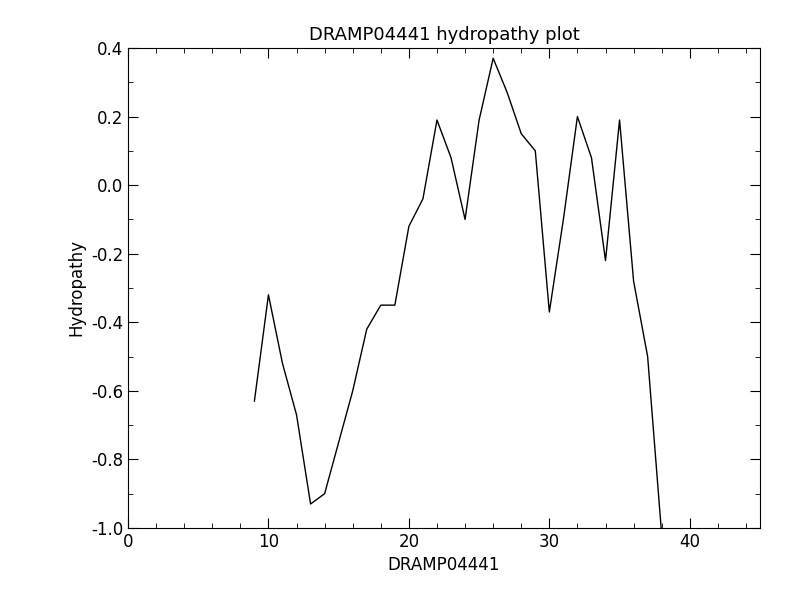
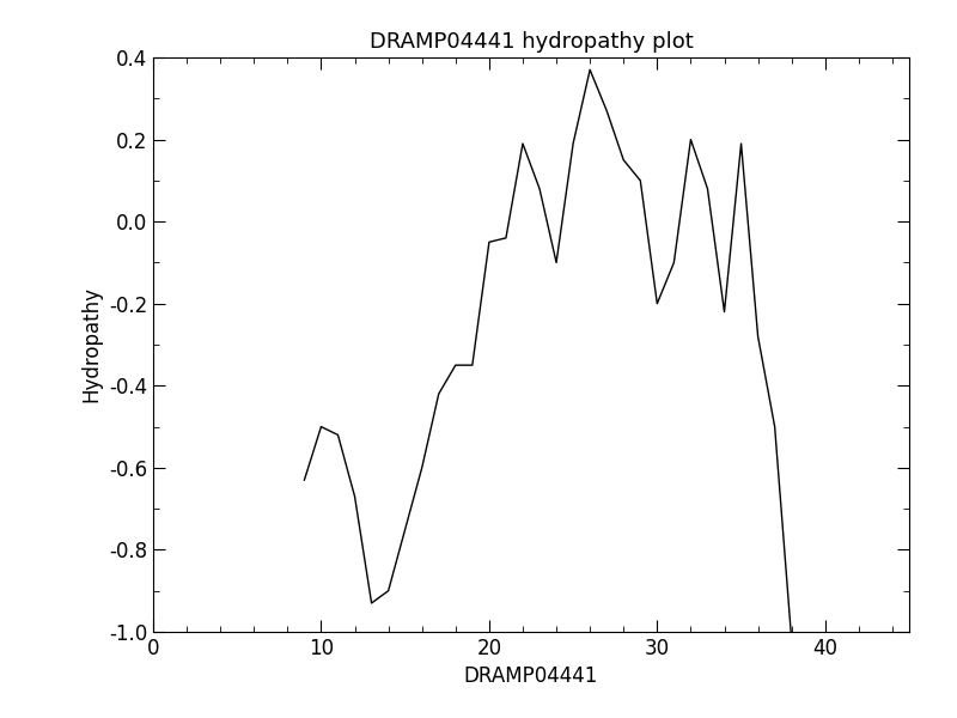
10: -0.32 -> -0.50
20: -0.12 -> -0.05
30: -0.37 -> -0.20
